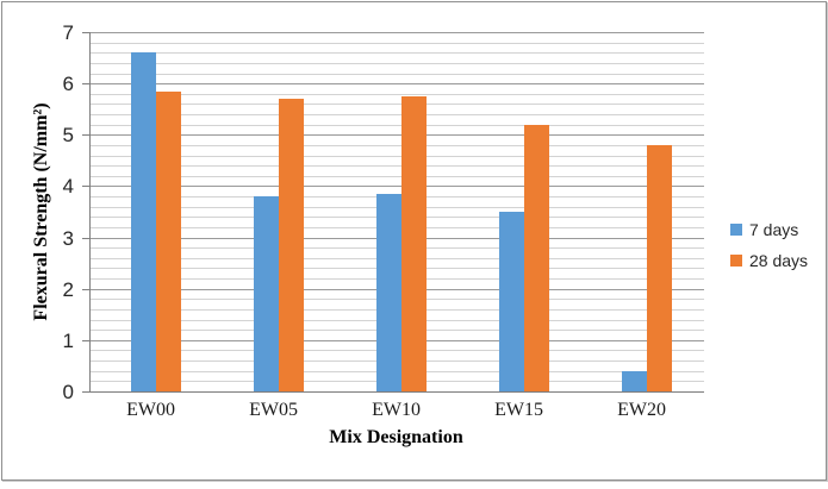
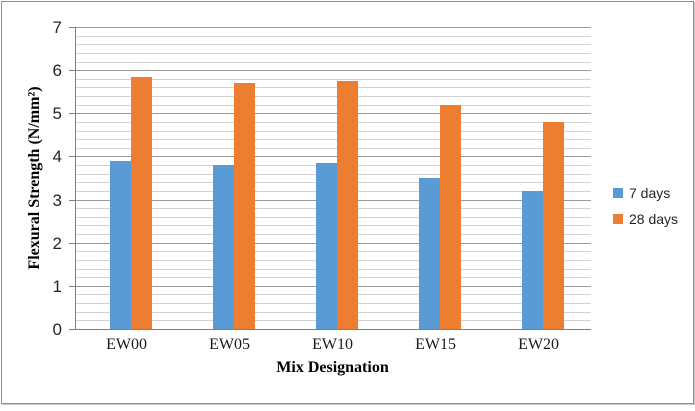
7 days/EW00: 6.6 -> 3.9
7 days/EW20: 0.4 -> 3.2
